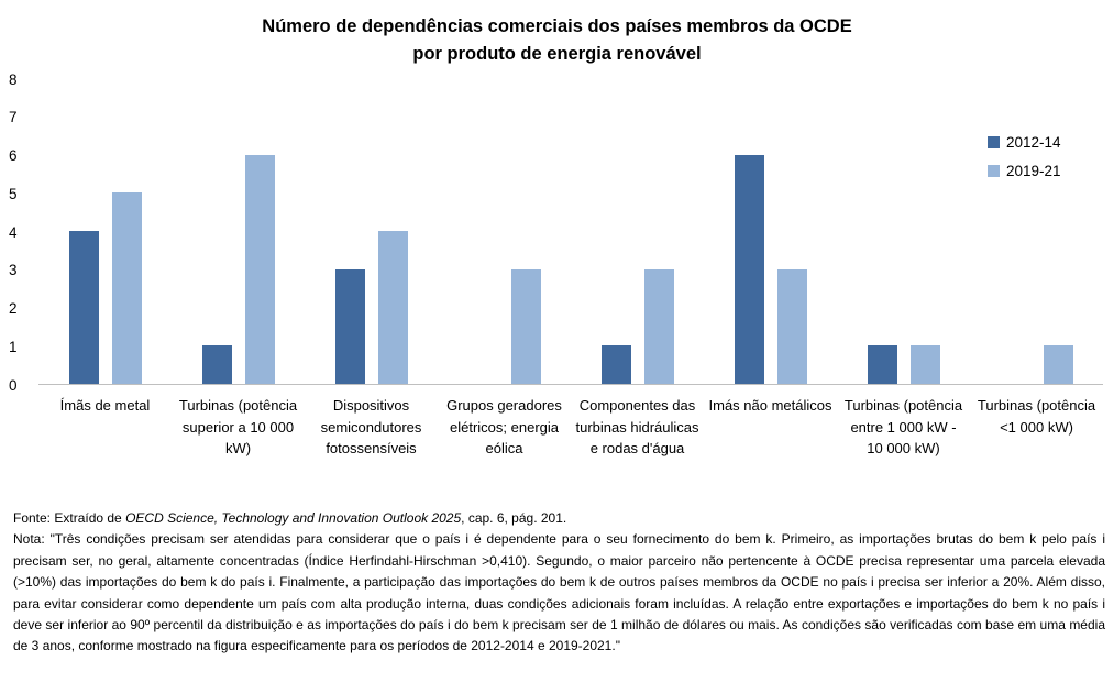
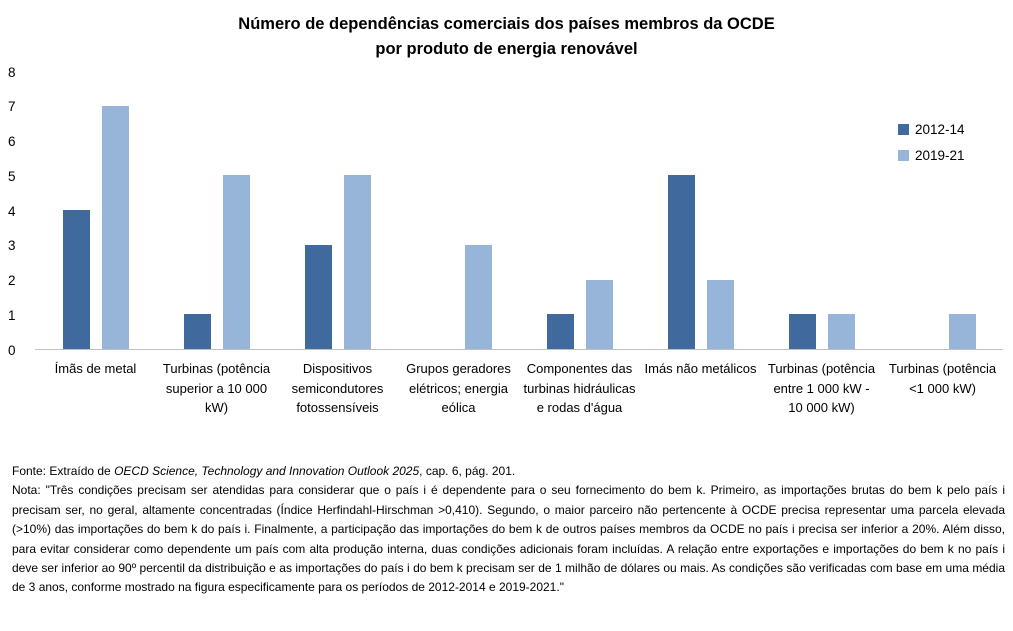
2019-21/Ímãs de metal: 5 -> 7
2019-21/Turbinas (potência superior a 10 000 kW): 6 -> 5
2019-21/Dispositivos semicondutores fotossensíveis: 4 -> 5
2019-21/Componentes das turbinas hidráulicas e rodas d'água: 3 -> 2
2012-14/Imás não metálicos: 6 -> 5
2019-21/Imás não metálicos: 3 -> 2
